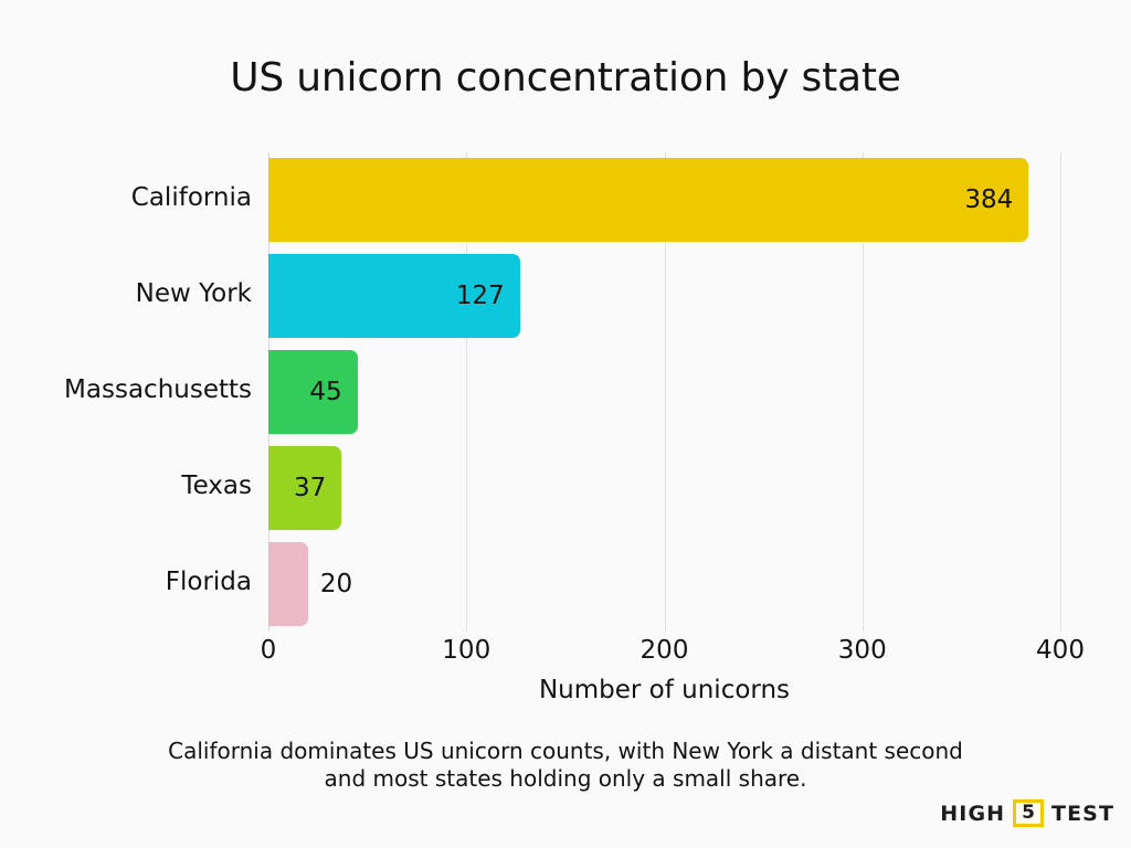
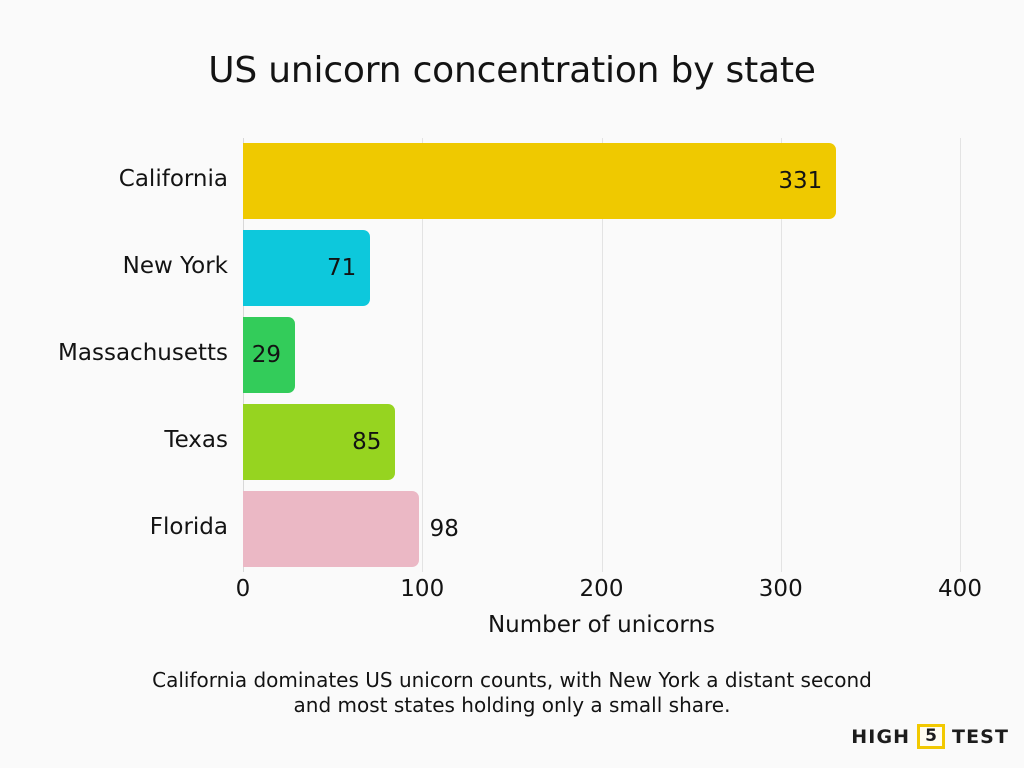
California: 384 -> 331
New York: 127 -> 71
Massachusetts: 45 -> 29
Texas: 37 -> 85
Florida: 20 -> 98
